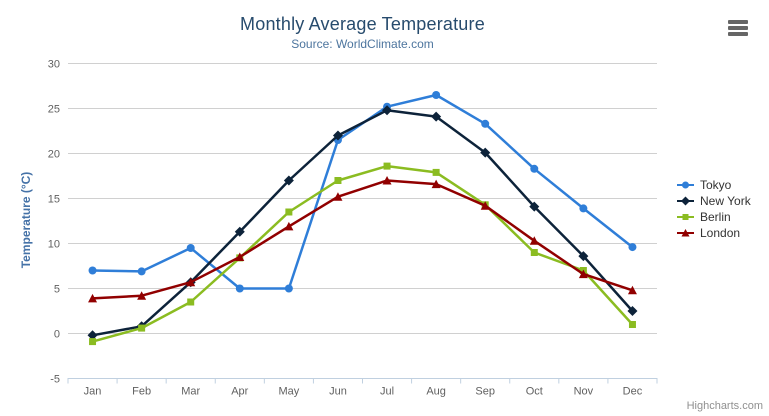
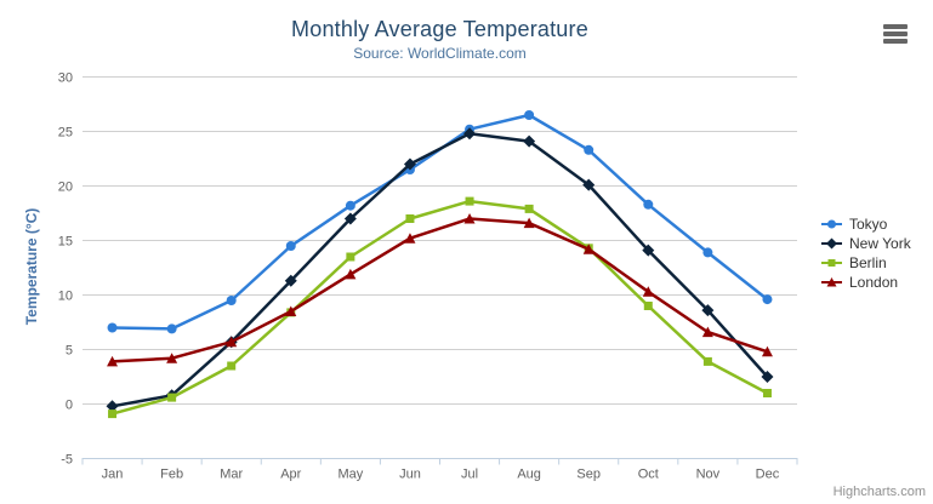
Tokyo/Apr: 5 -> 14
Tokyo/May: 5 -> 18
Berlin/Nov: 7 -> 4
